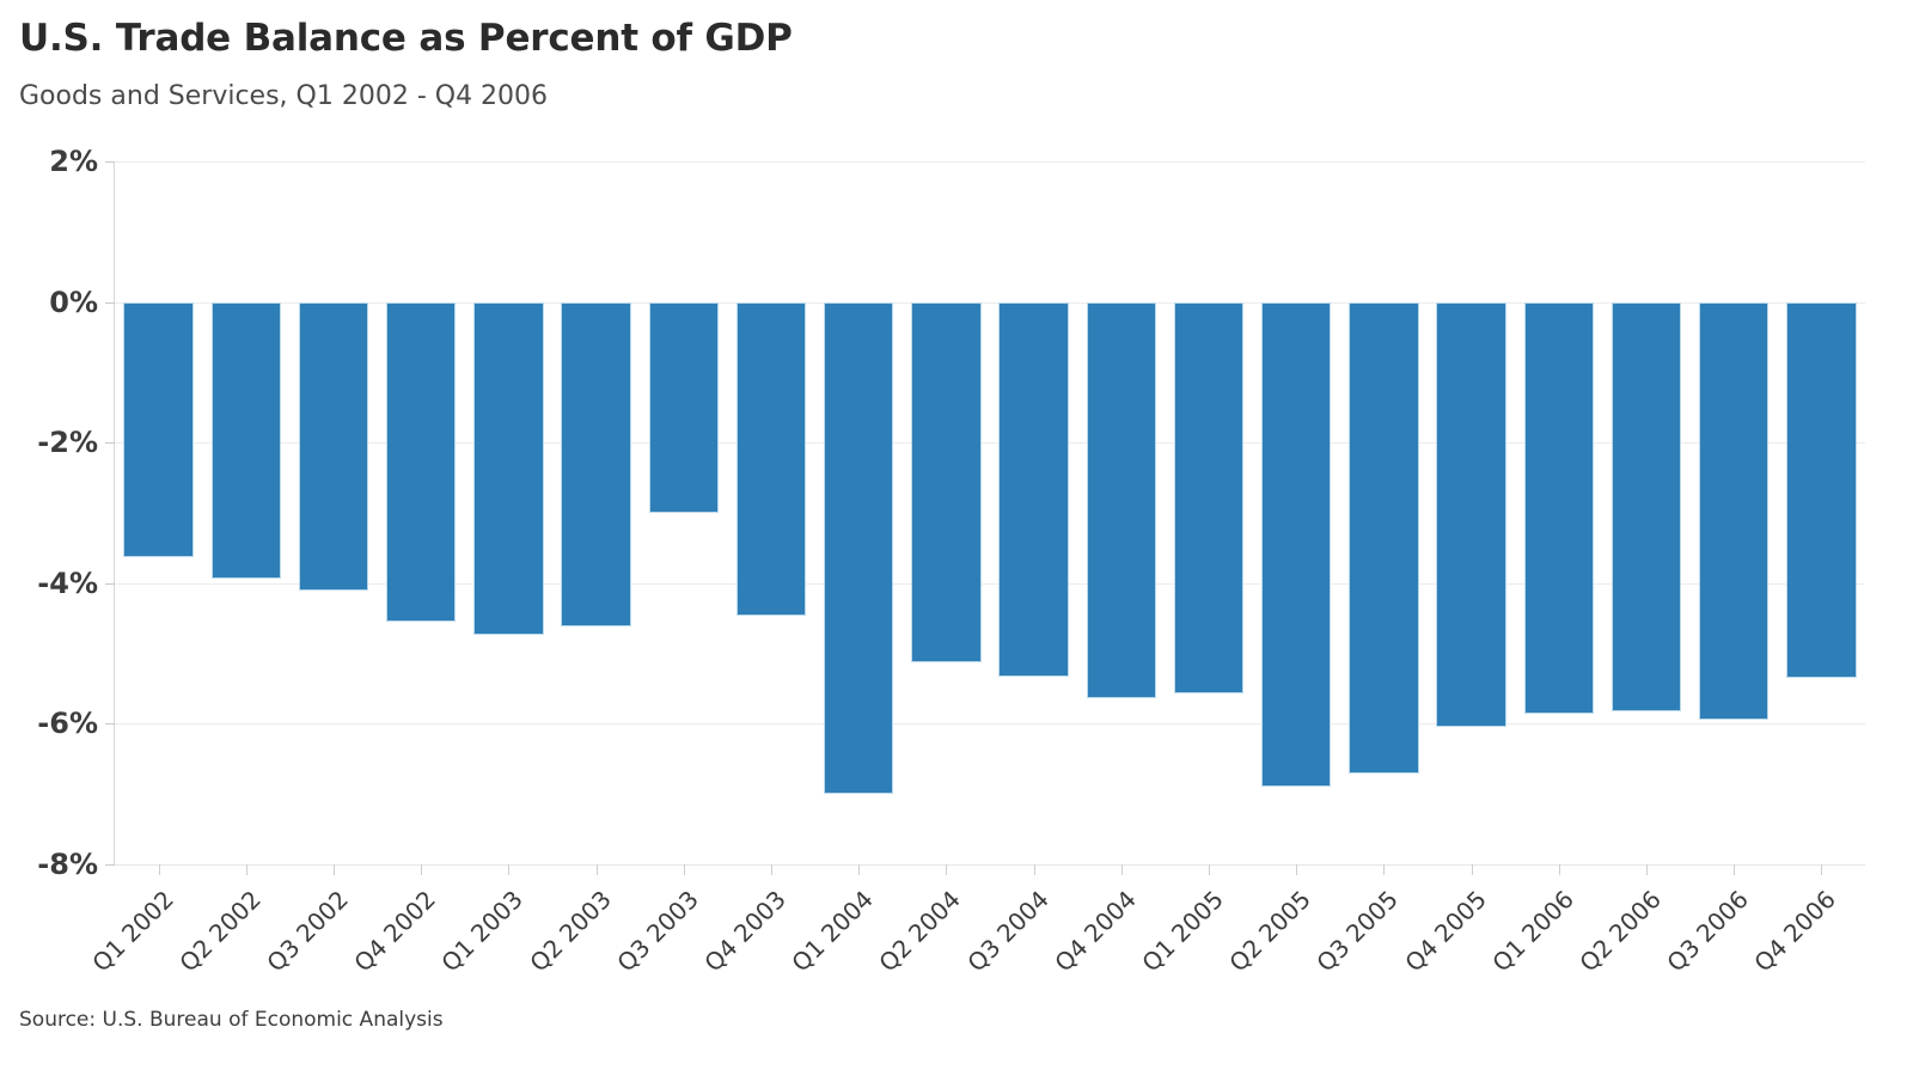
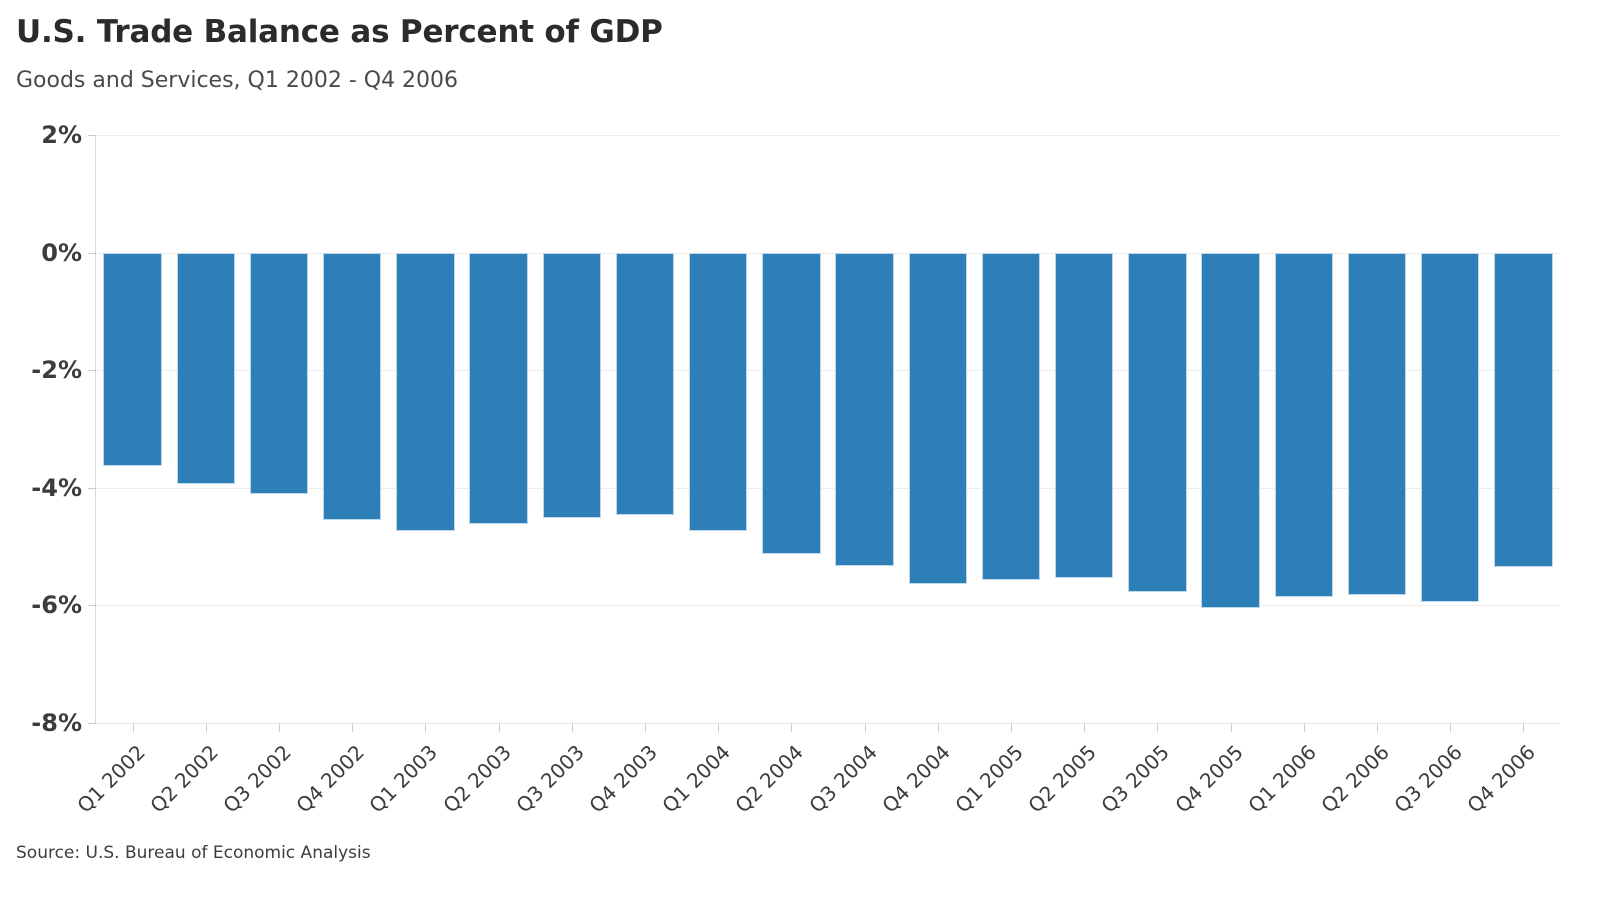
Q3 2003: -3.0% -> -4.5%
Q1 2004: -7.0% -> -4.7%
Q2 2005: -6.9% -> -5.5%
Q3 2005: -6.7% -> -5.8%
